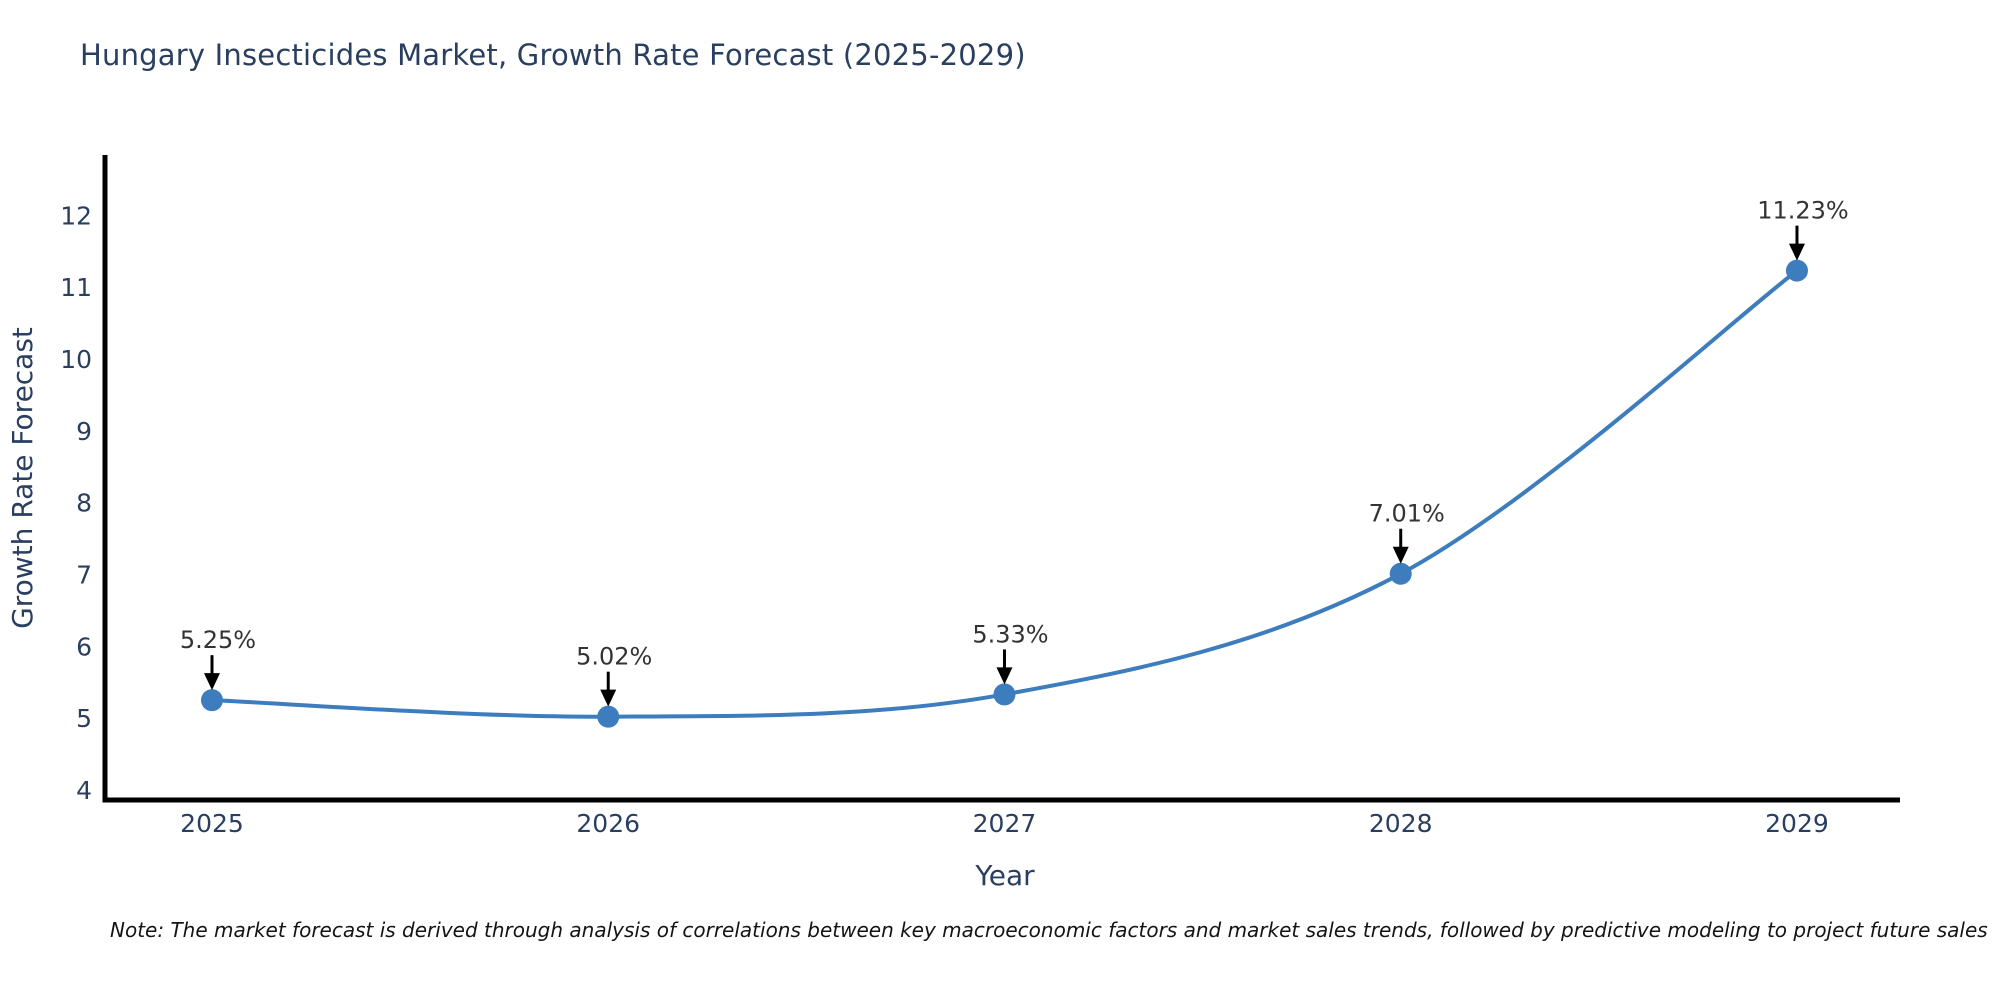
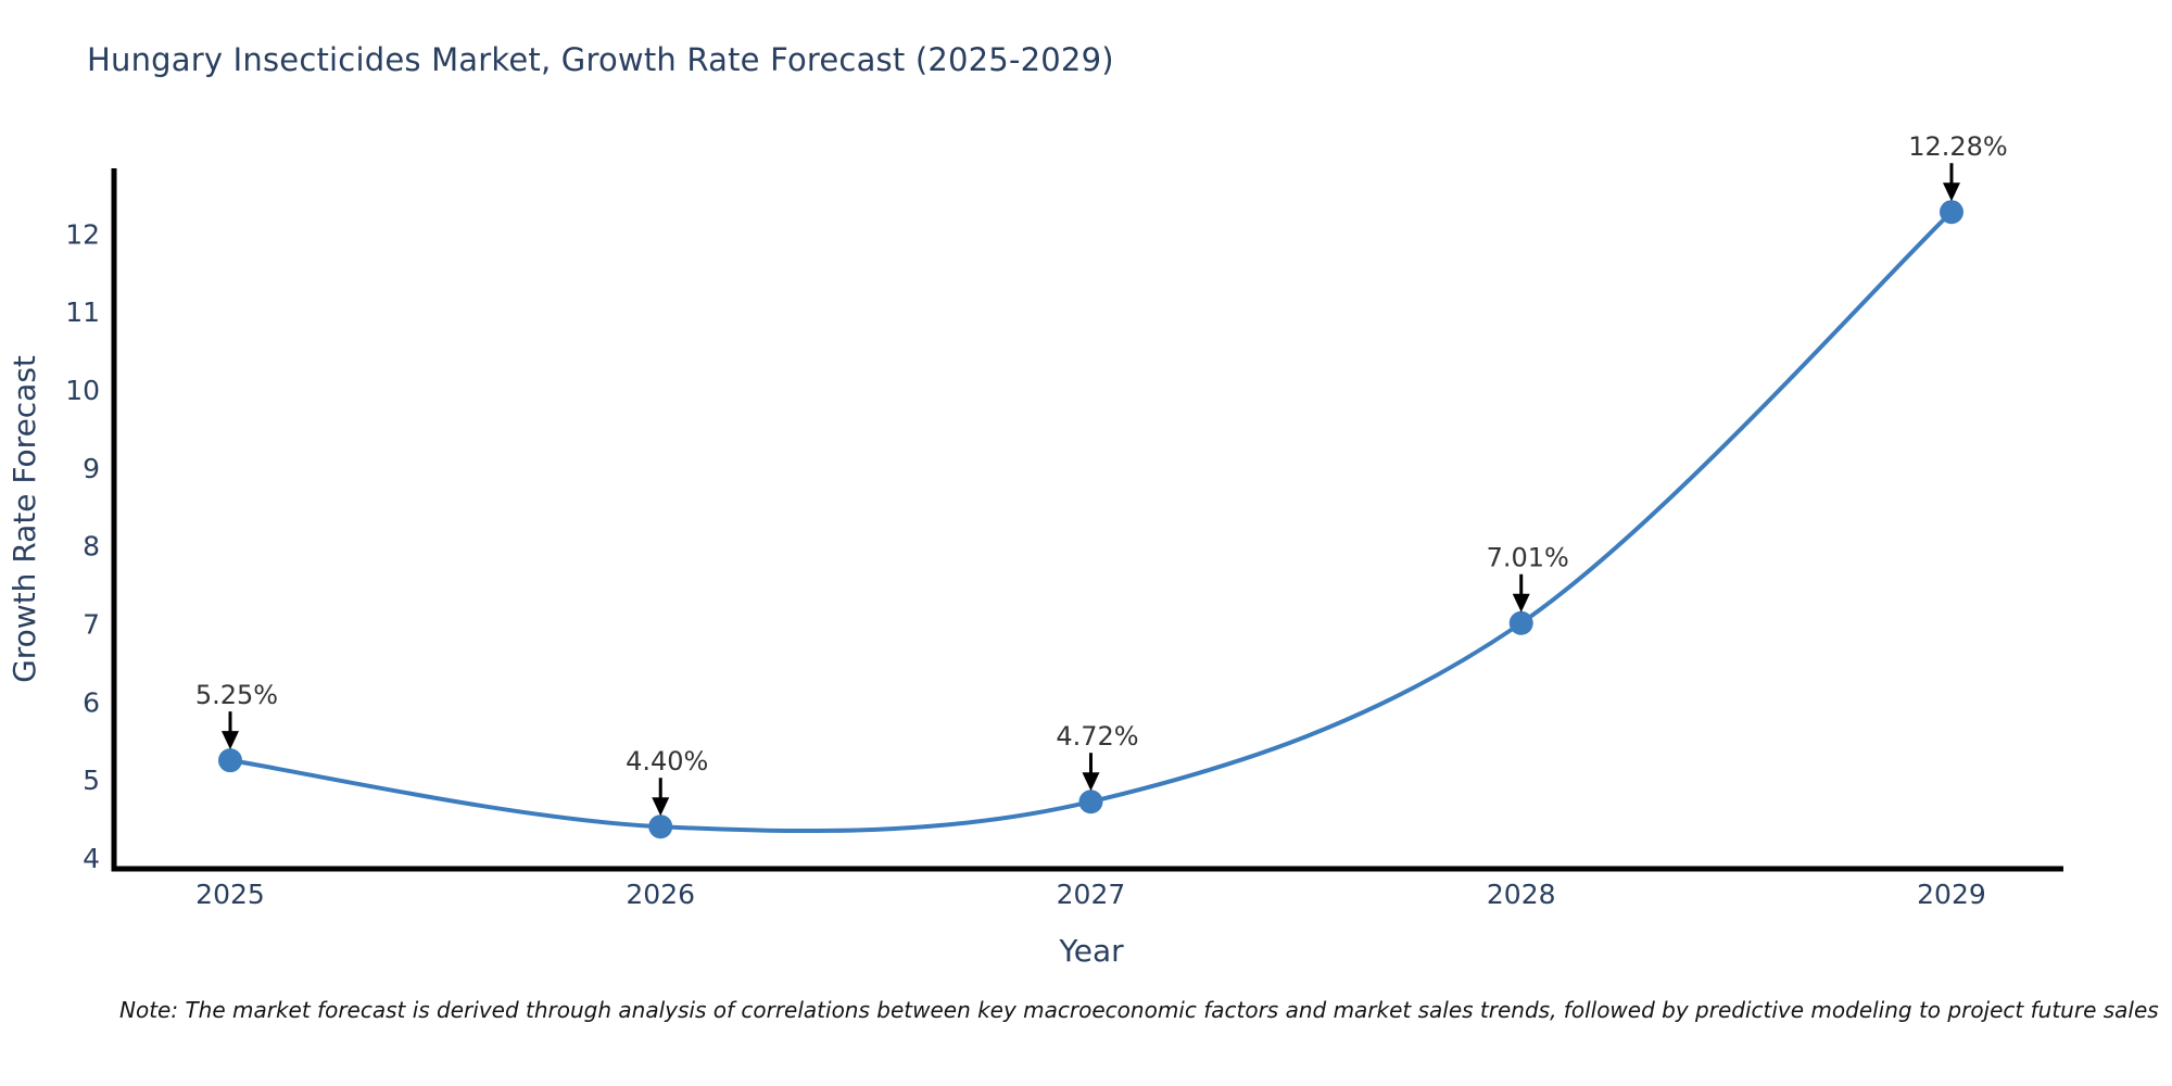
2026: 5.02% -> 4.40%
2027: 5.33% -> 4.72%
2029: 11.23% -> 12.28%
